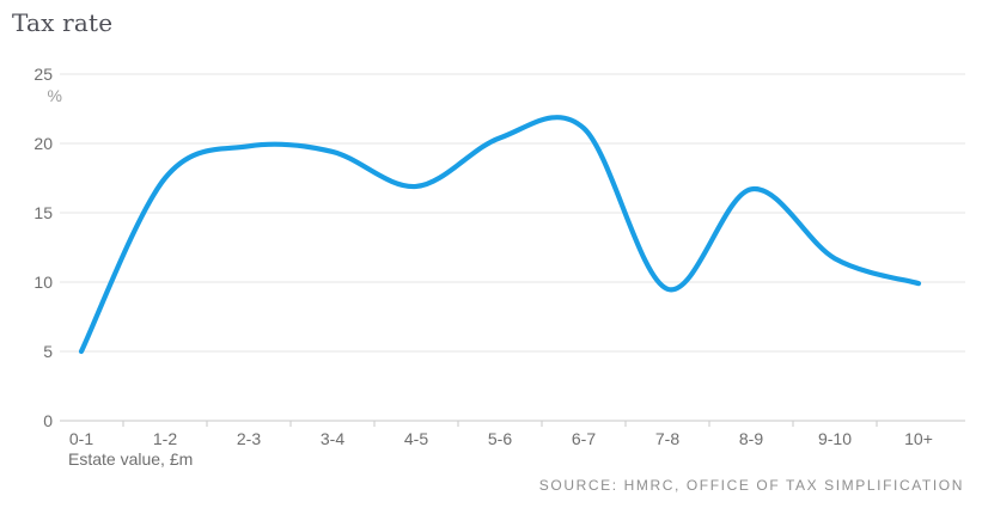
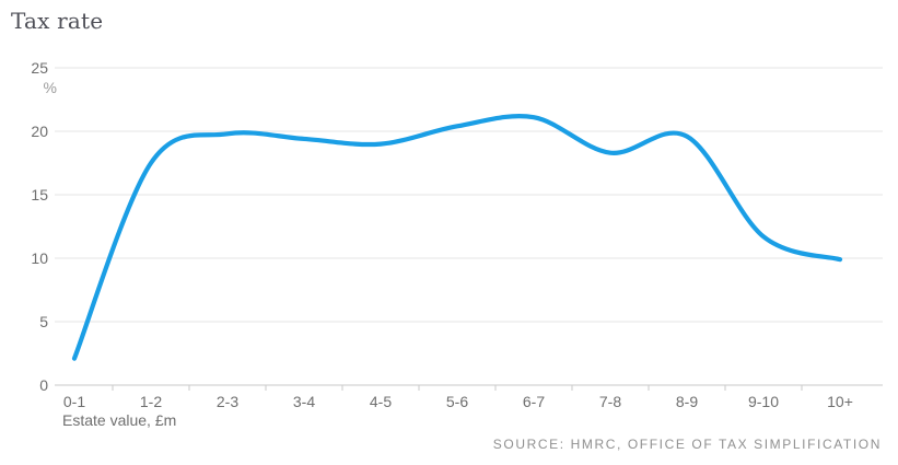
0-1: 5.0 -> 2.1
4-5: 16.9 -> 19.0
7-8: 9.5 -> 18.3
8-9: 16.7 -> 19.6
